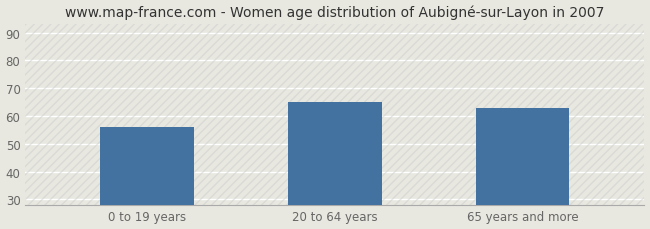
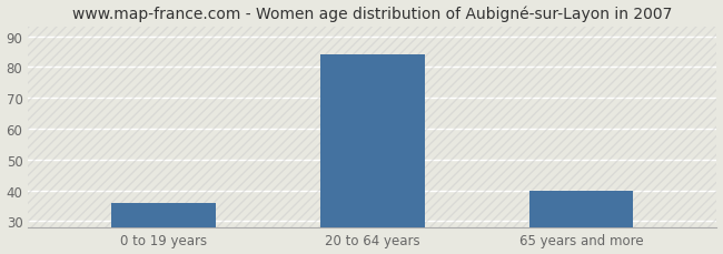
0 to 19 years: 56 -> 36
20 to 64 years: 65 -> 84
65 years and more: 63 -> 40
